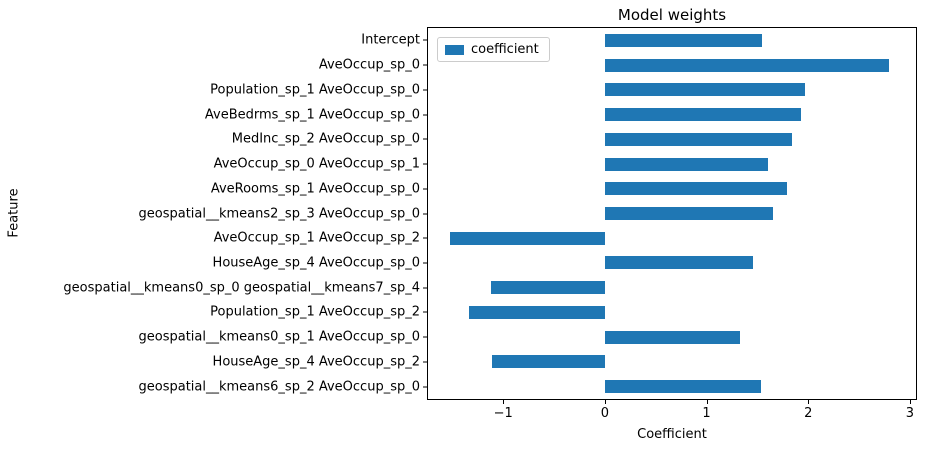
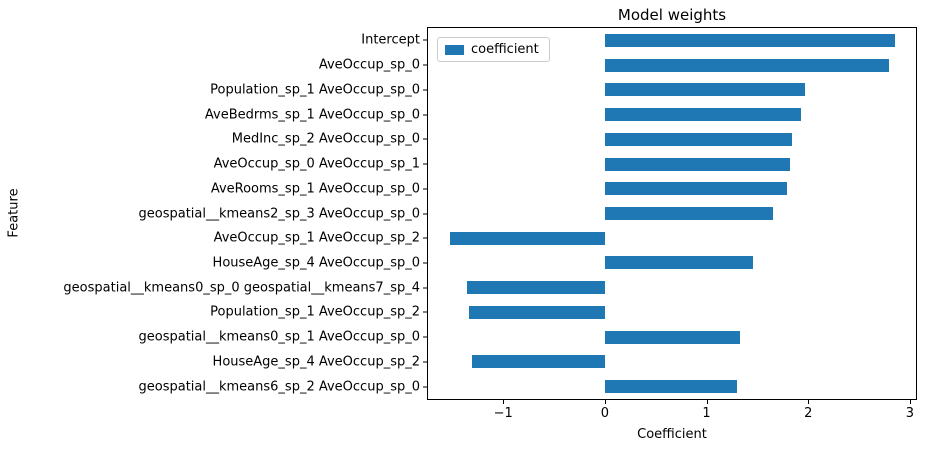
Intercept: 1.55 -> 2.85
AveOccup_sp_0 AveOccup_sp_1: 1.60 -> 1.82
geospatial__kmeans0_sp_0 geospatial__kmeans7_sp_4: -1.12 -> -1.36
HouseAge_sp_4 AveOccup_sp_2: -1.11 -> -1.31
geospatial__kmeans6_sp_2 AveOccup_sp_0: 1.54 -> 1.30
